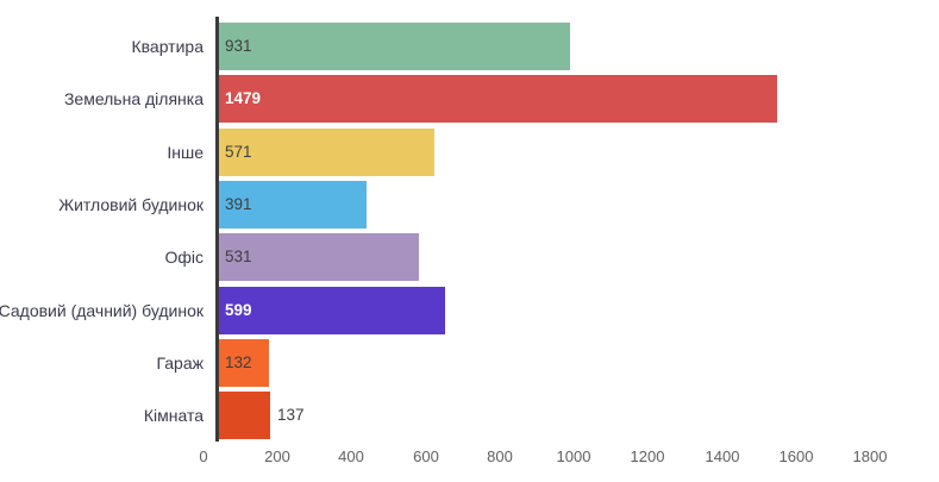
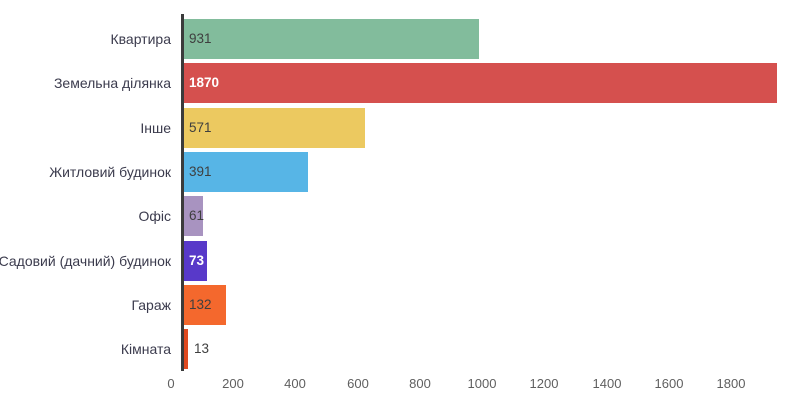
Земельна ділянка: 1479 -> 1870
Офіс: 531 -> 61
Садовий (дачний) будинок: 599 -> 73
Кімната: 137 -> 13
